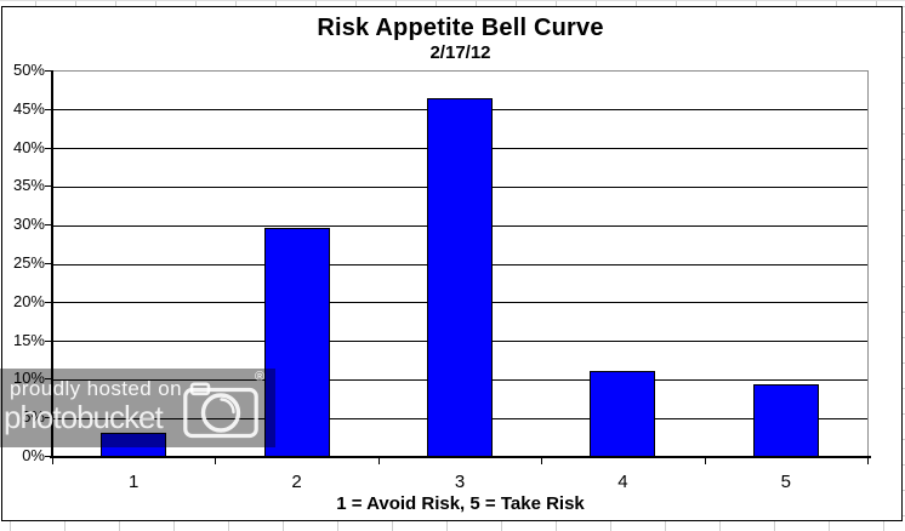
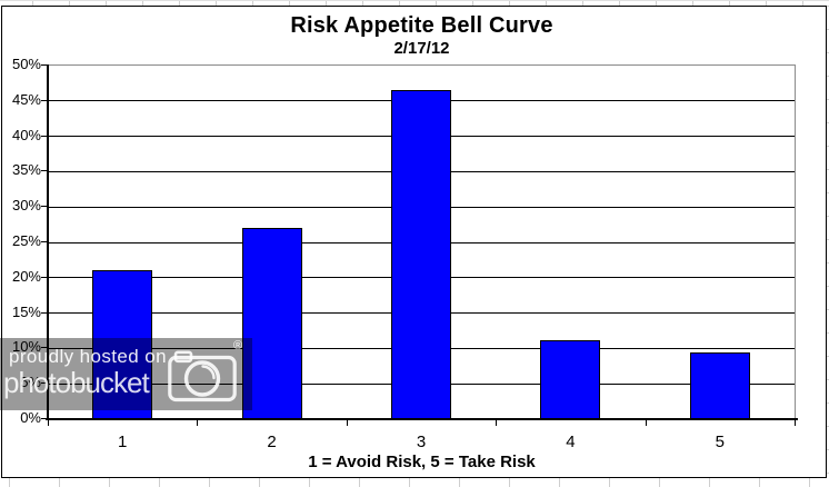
1: 3% -> 21%
2: 30% -> 27%
